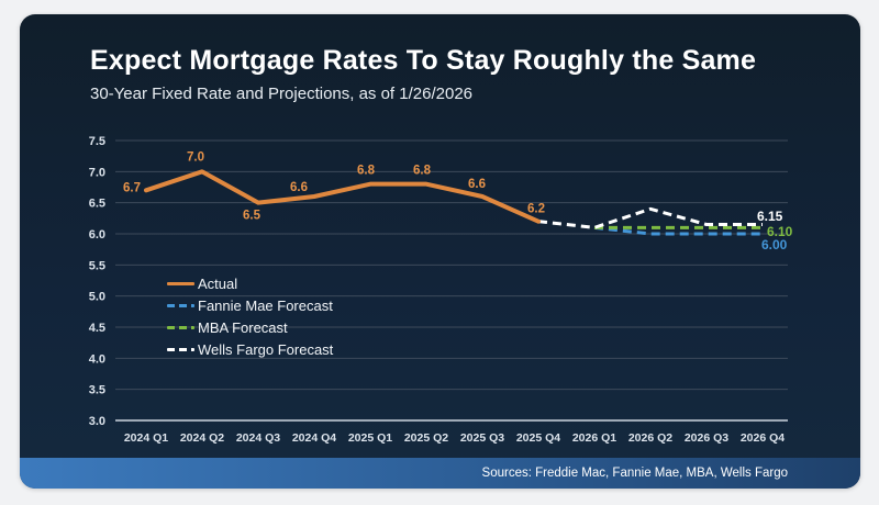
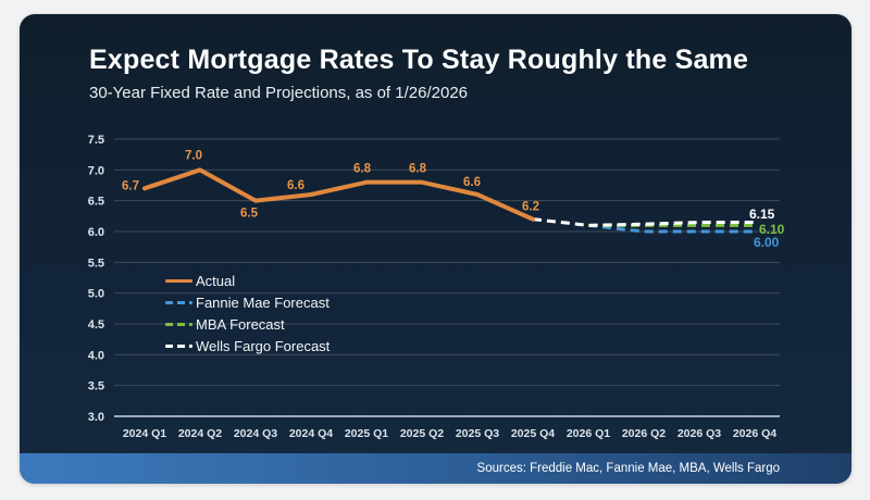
Wells Fargo Forecast/2026 Q2: 6.4 -> 6.1
